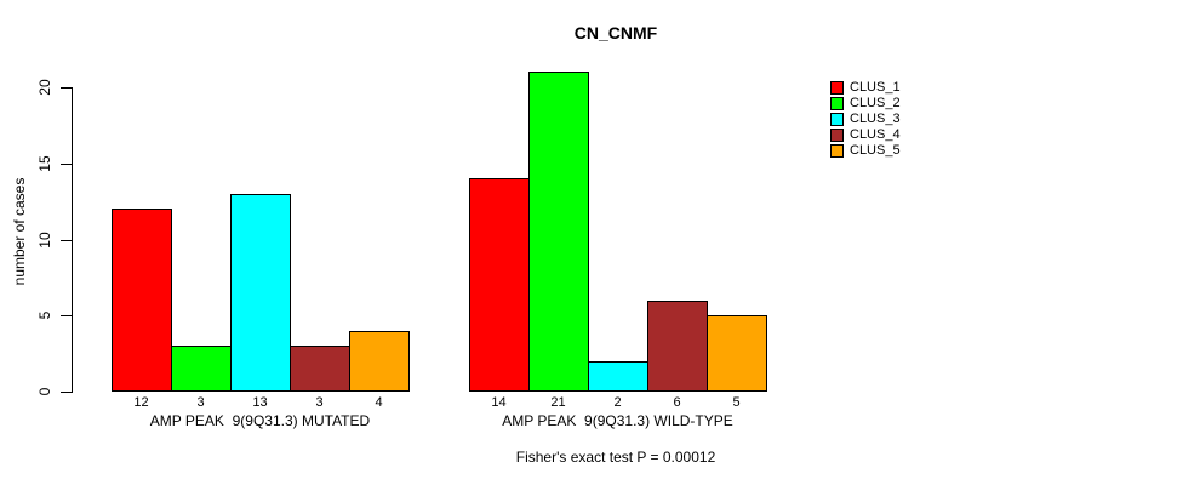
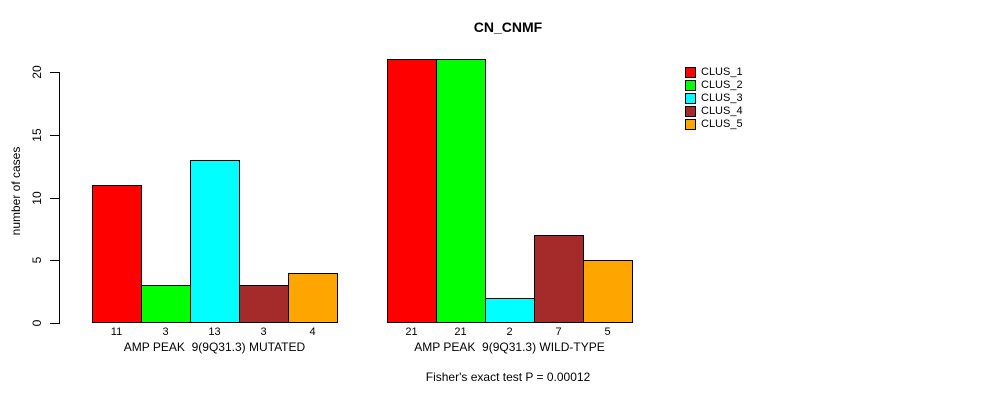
CLUS_1/AMP PEAK 9(9Q31.3) MUTATED: 12 -> 11
CLUS_1/AMP PEAK 9(9Q31.3) WILD-TYPE: 14 -> 21
CLUS_4/AMP PEAK 9(9Q31.3) WILD-TYPE: 6 -> 7
